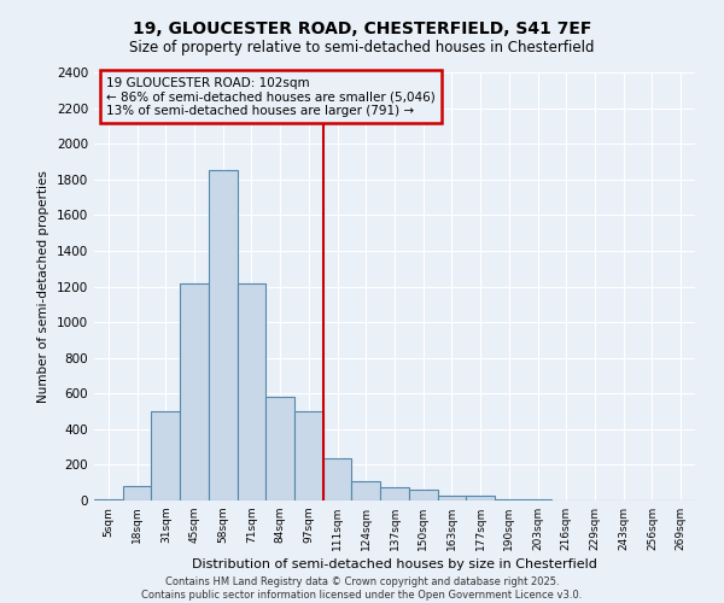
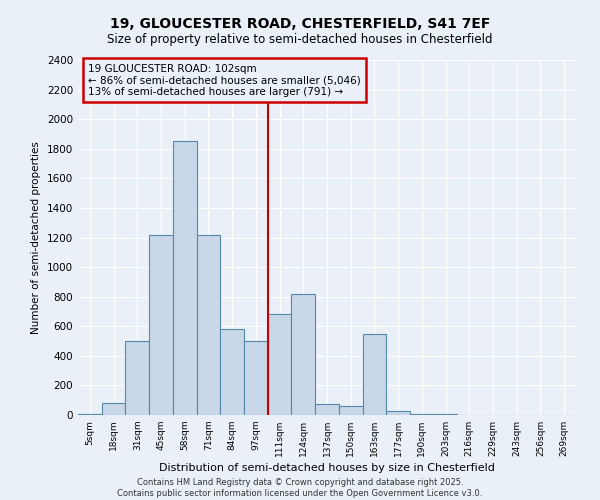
111sqm: 240 -> 680
124sqm: 110 -> 820
163sqm: 30 -> 550
